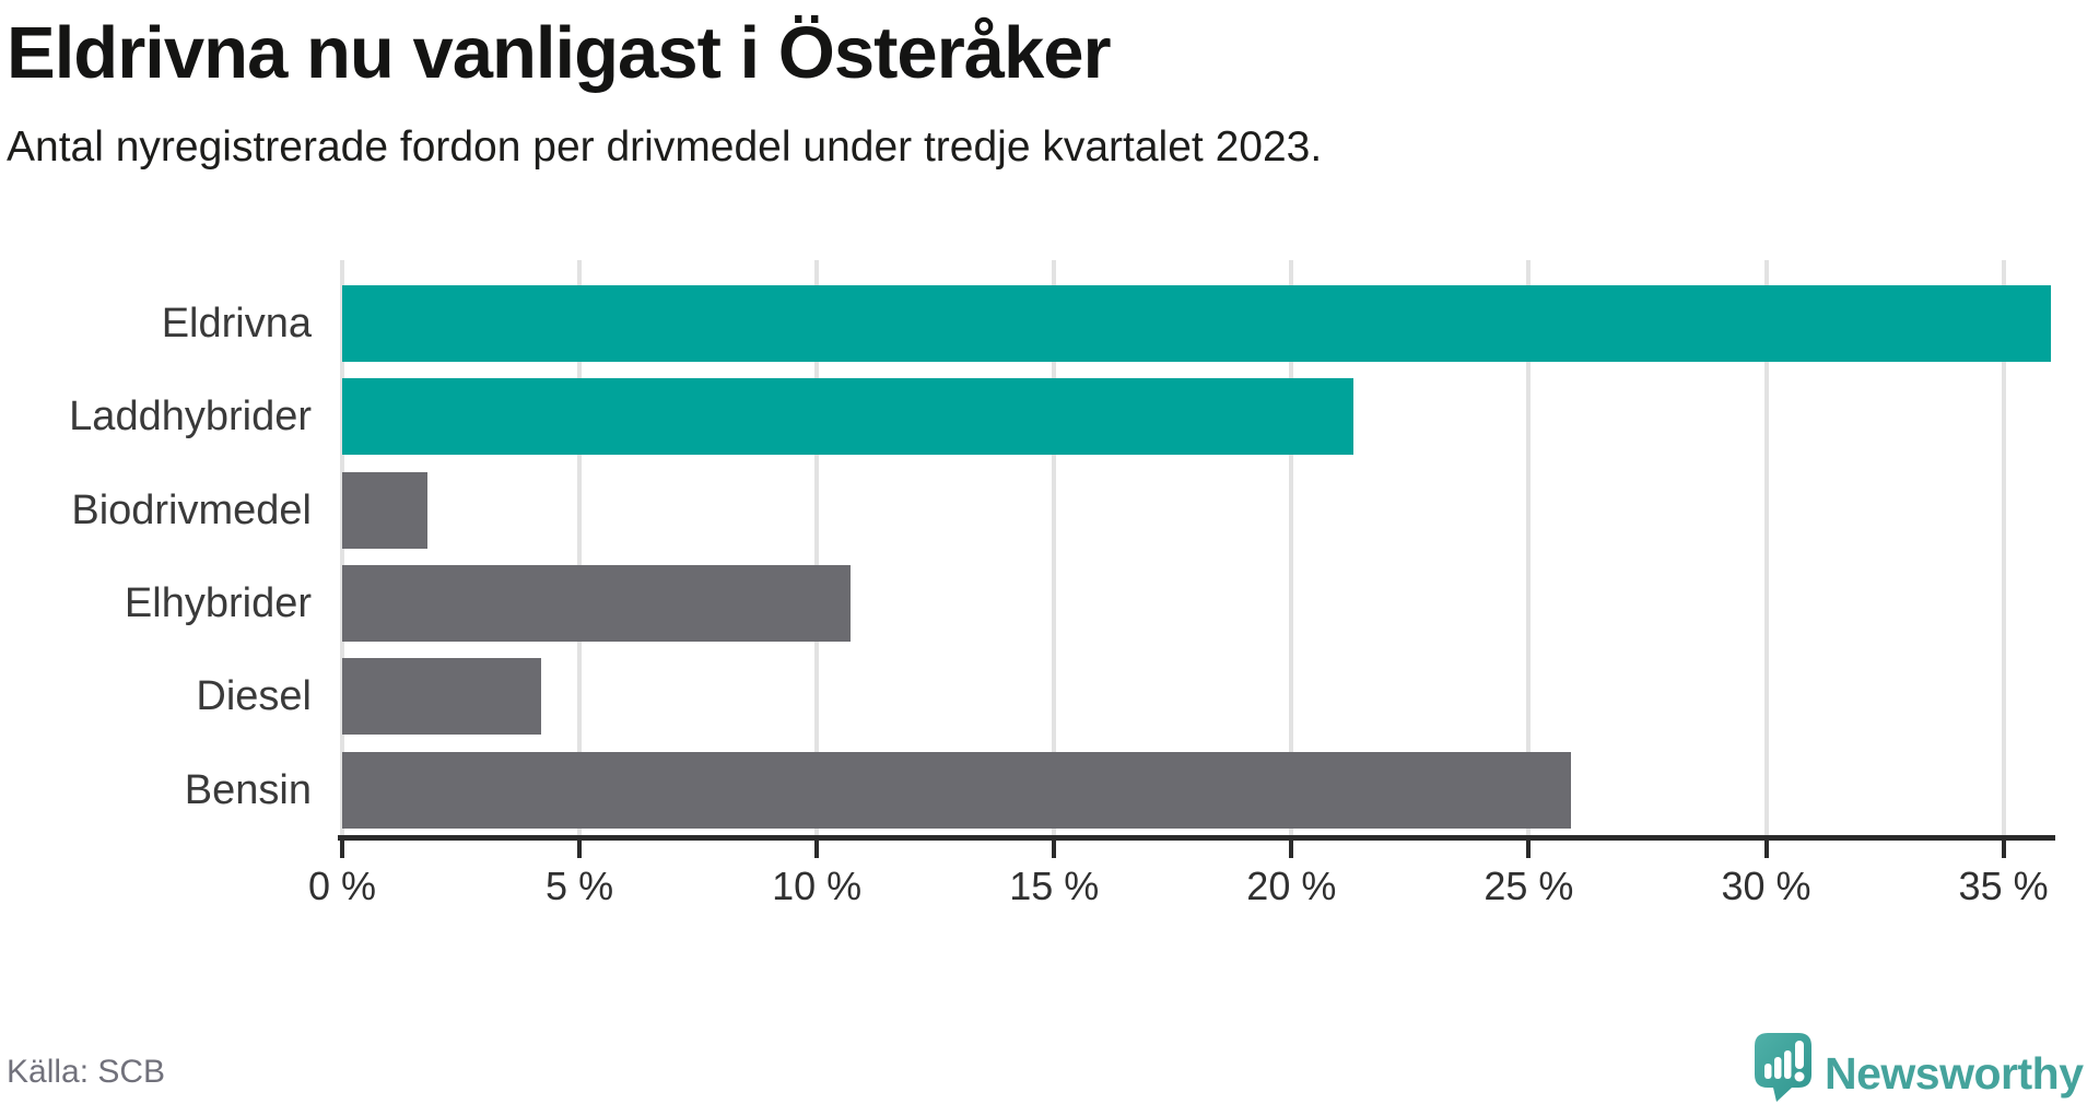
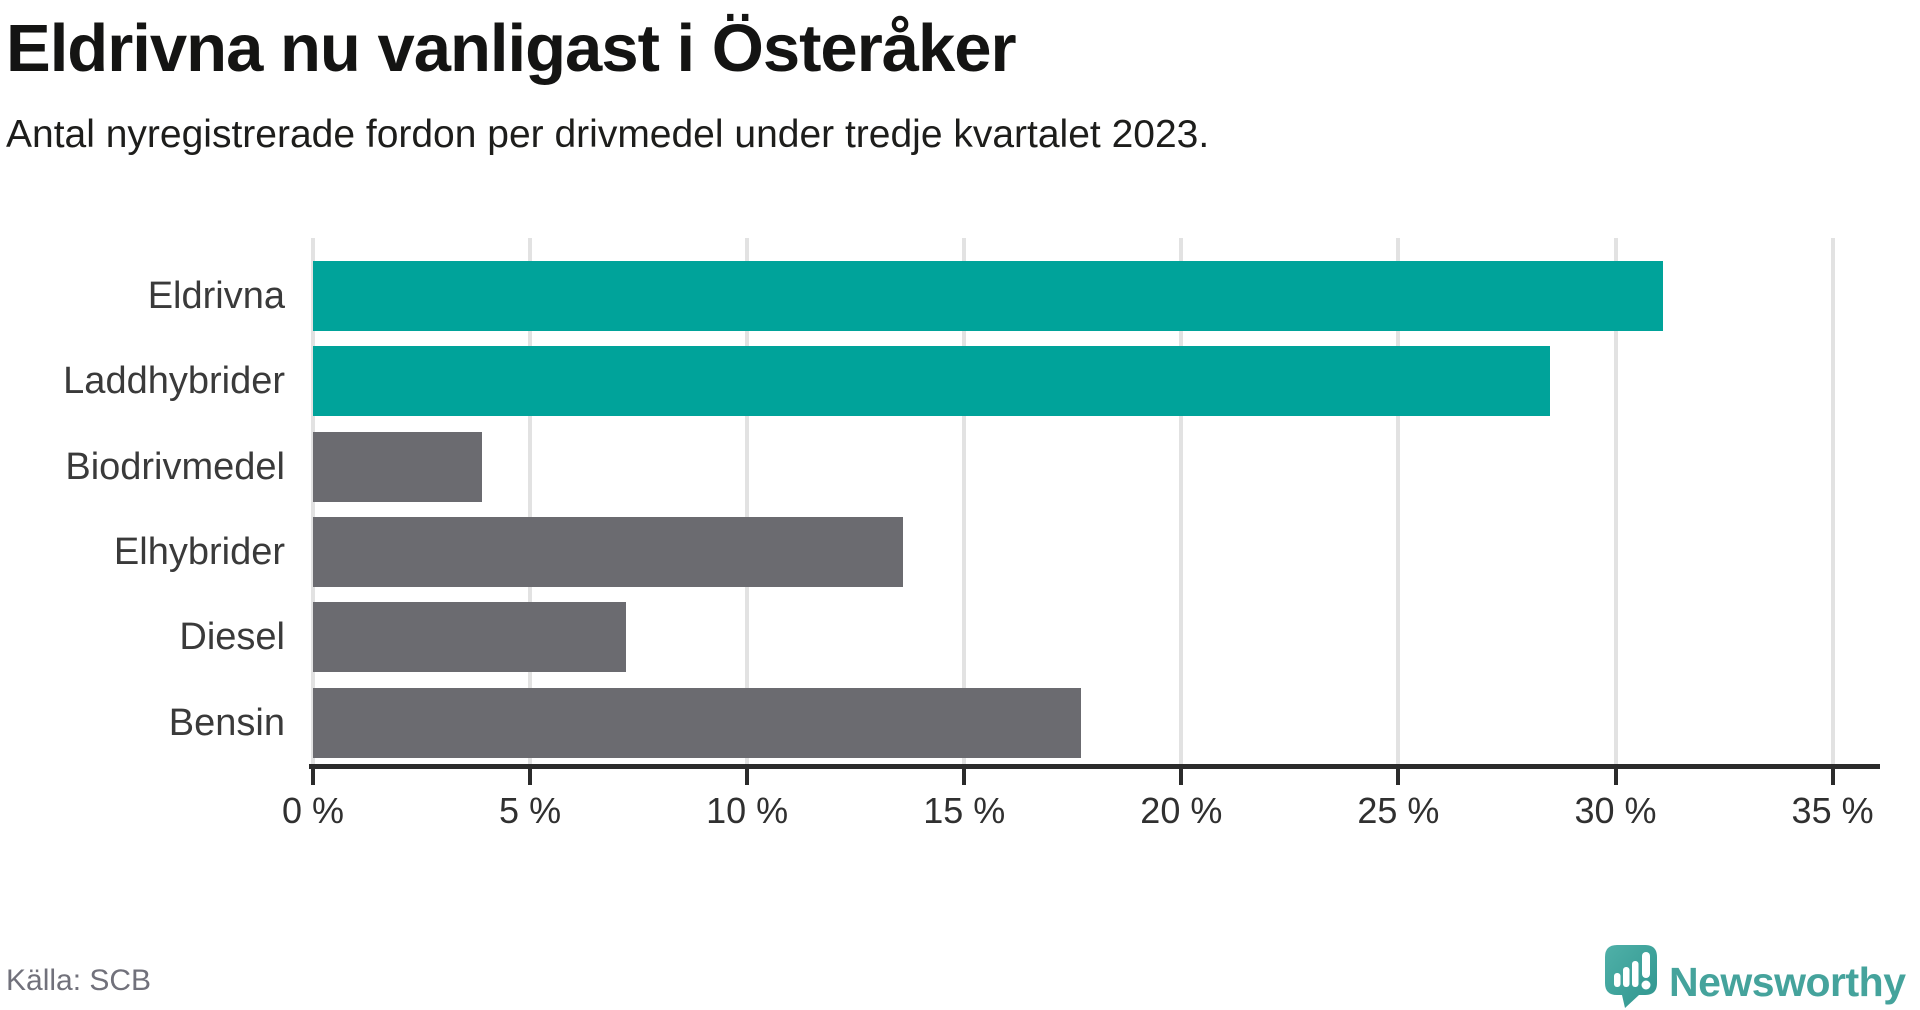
Eldrivna: 36.0% -> 31.1%
Laddhybrider: 21.3% -> 28.5%
Biodrivmedel: 1.8% -> 3.9%
Elhybrider: 10.7% -> 13.6%
Diesel: 4.2% -> 7.2%
Bensin: 25.9% -> 17.7%
